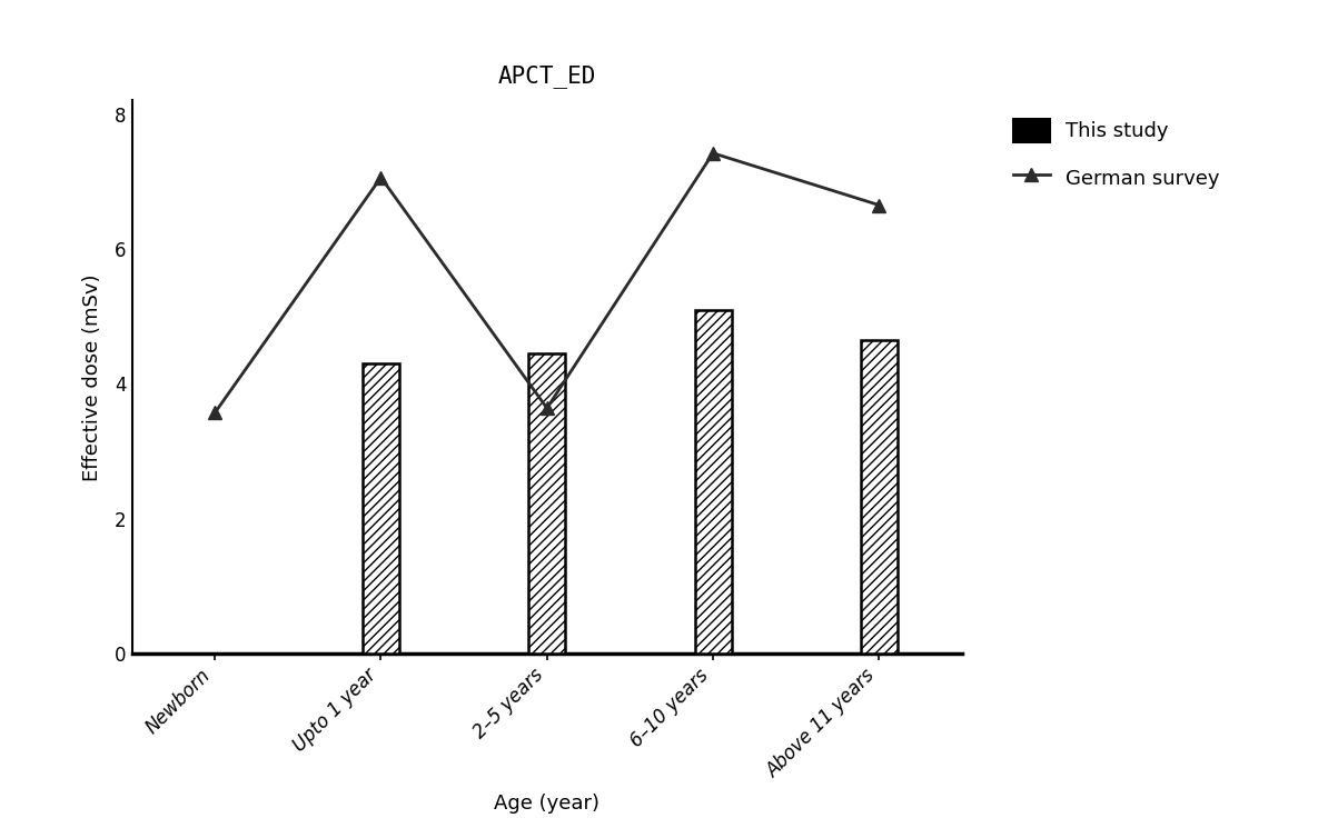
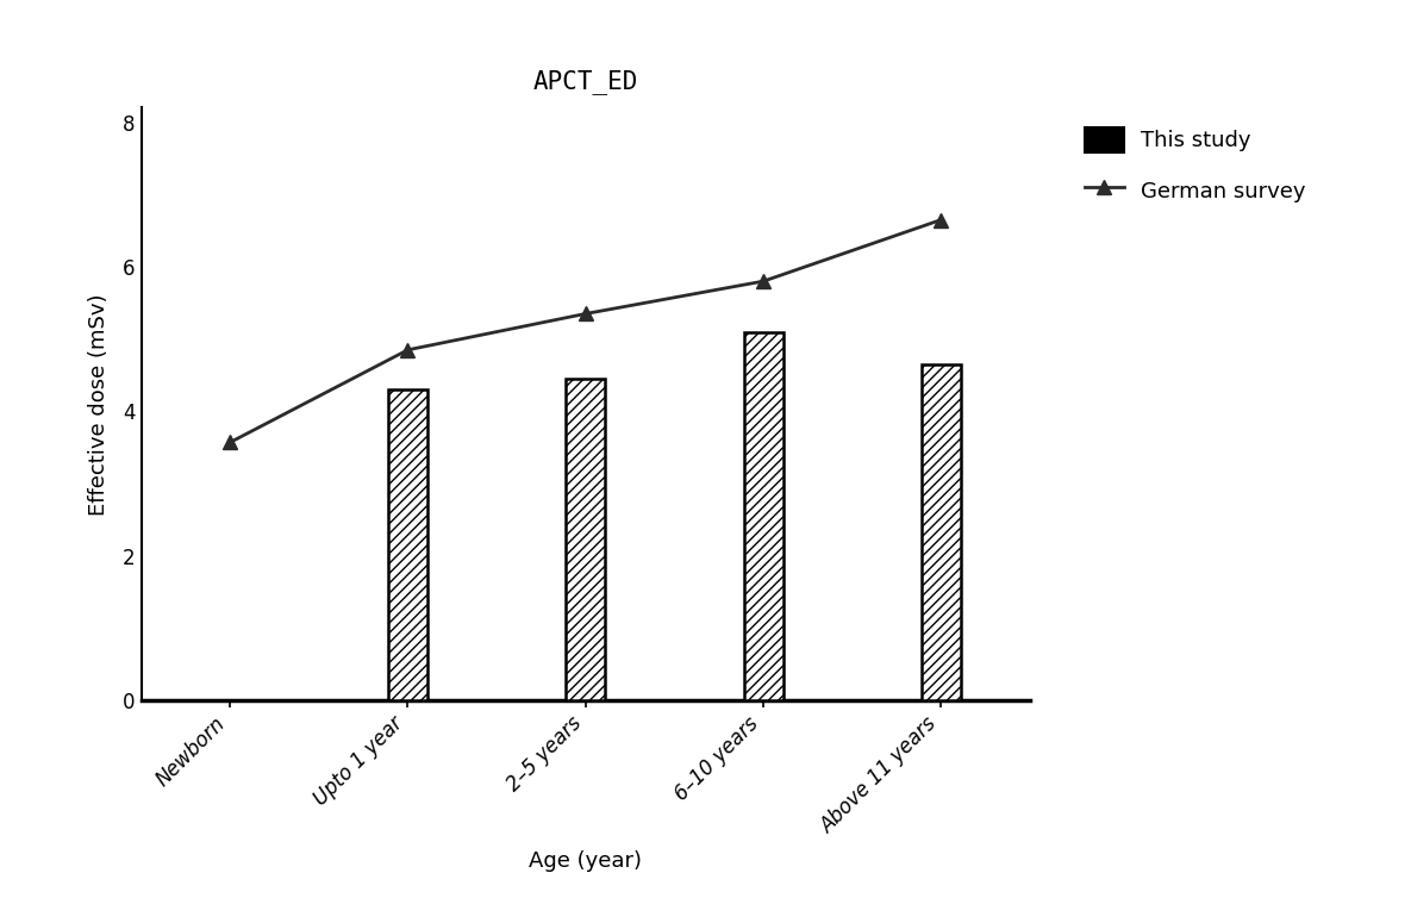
German survey/Upto 1 year: 7.06 -> 4.85
German survey/2–5 years: 3.64 -> 5.35
German survey/6–10 years: 7.42 -> 5.80
